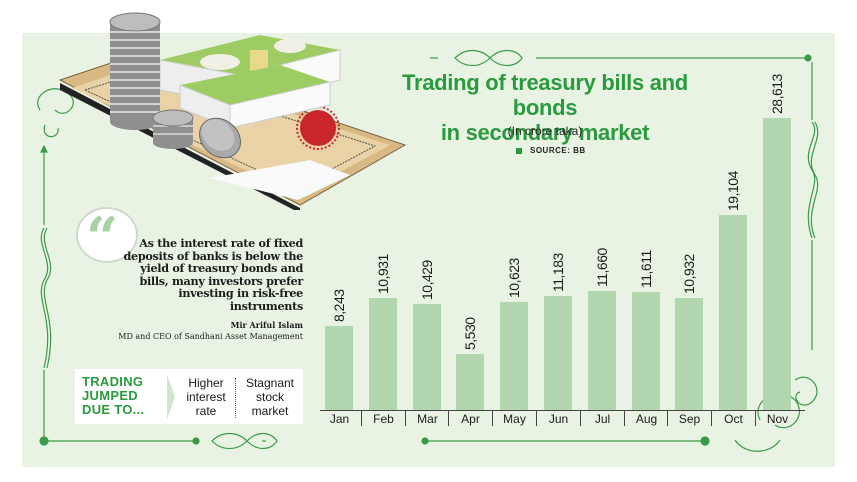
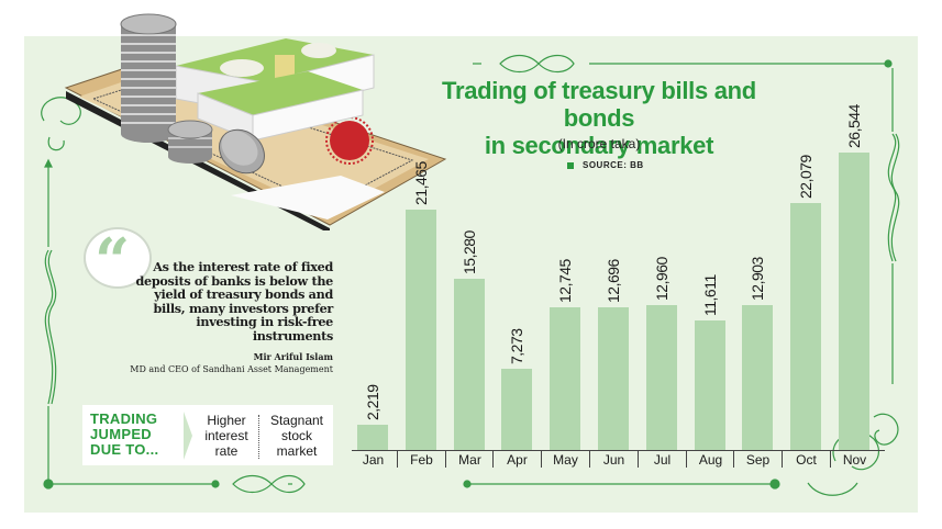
Jan: 8,243 -> 2,219
Feb: 10,931 -> 21,465
Mar: 10,429 -> 15,280
Apr: 5,530 -> 7,273
May: 10,623 -> 12,745
Jun: 11,183 -> 12,696
Jul: 11,660 -> 12,960
Sep: 10,932 -> 12,903
Oct: 19,104 -> 22,079
Nov: 28,613 -> 26,544
